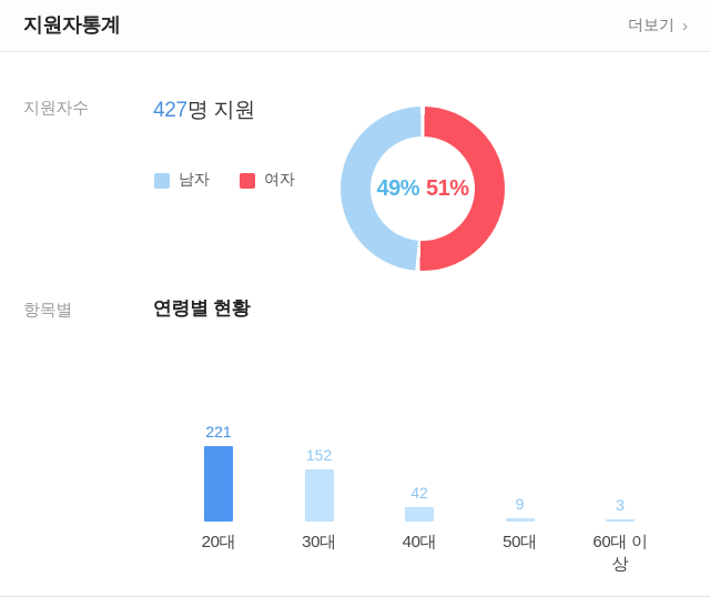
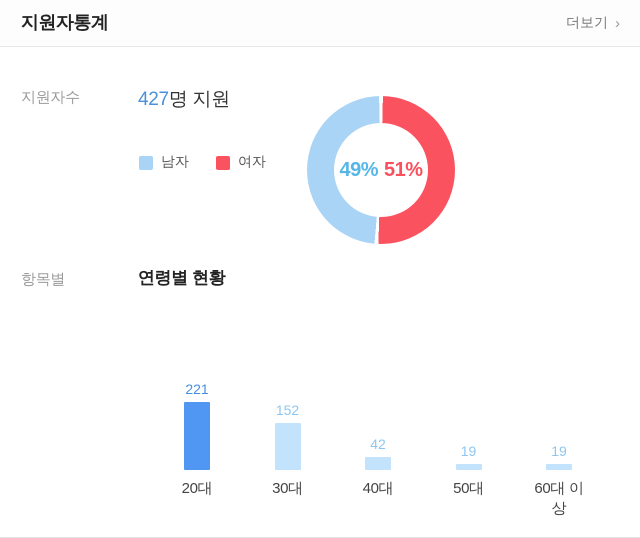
연령별 현황/50대: 9 -> 19
연령별 현황/60대 이상: 3 -> 19
